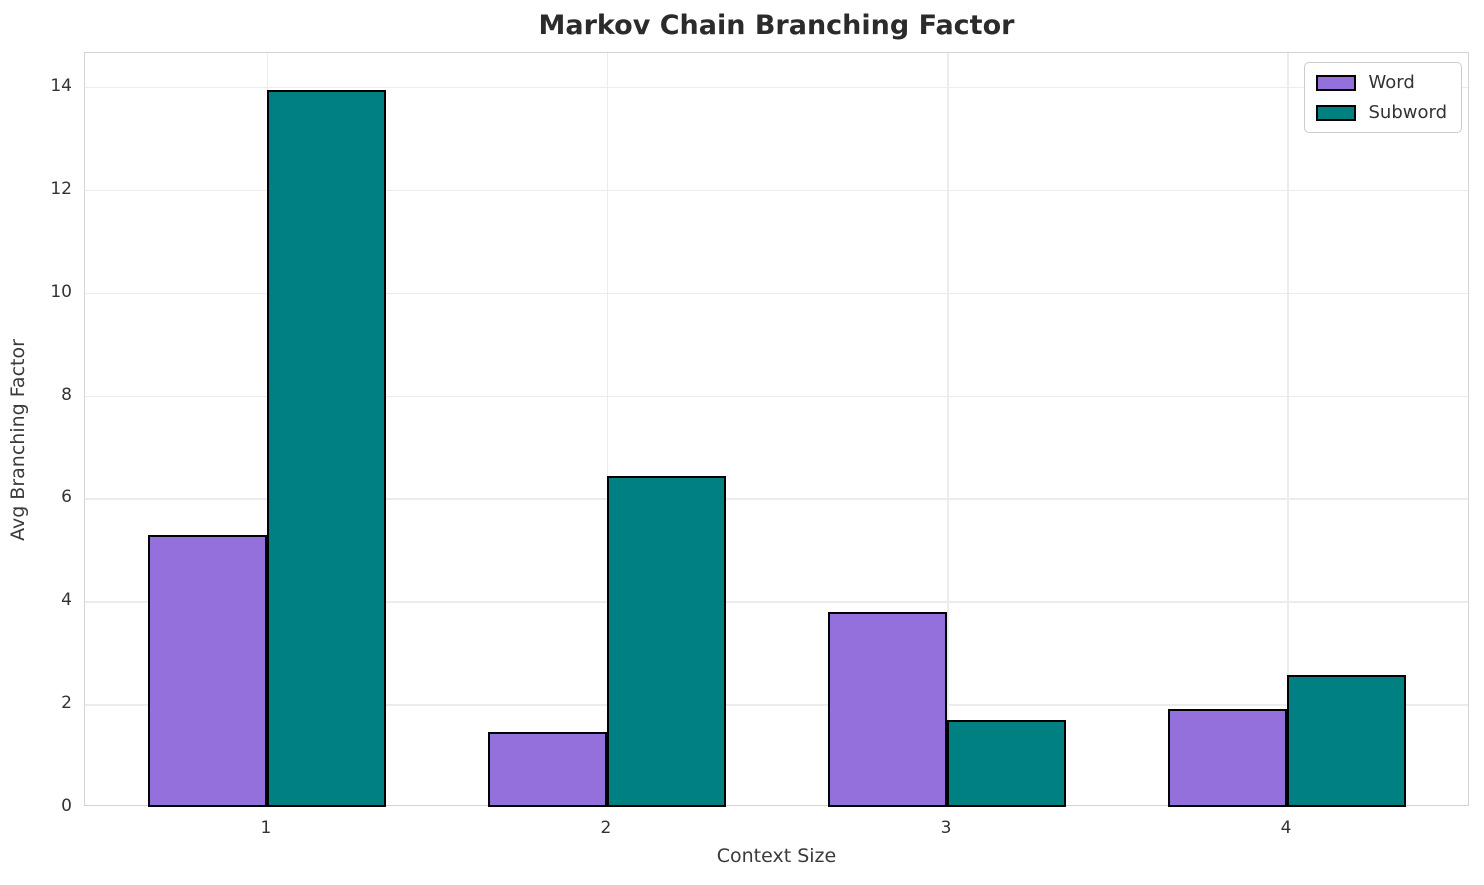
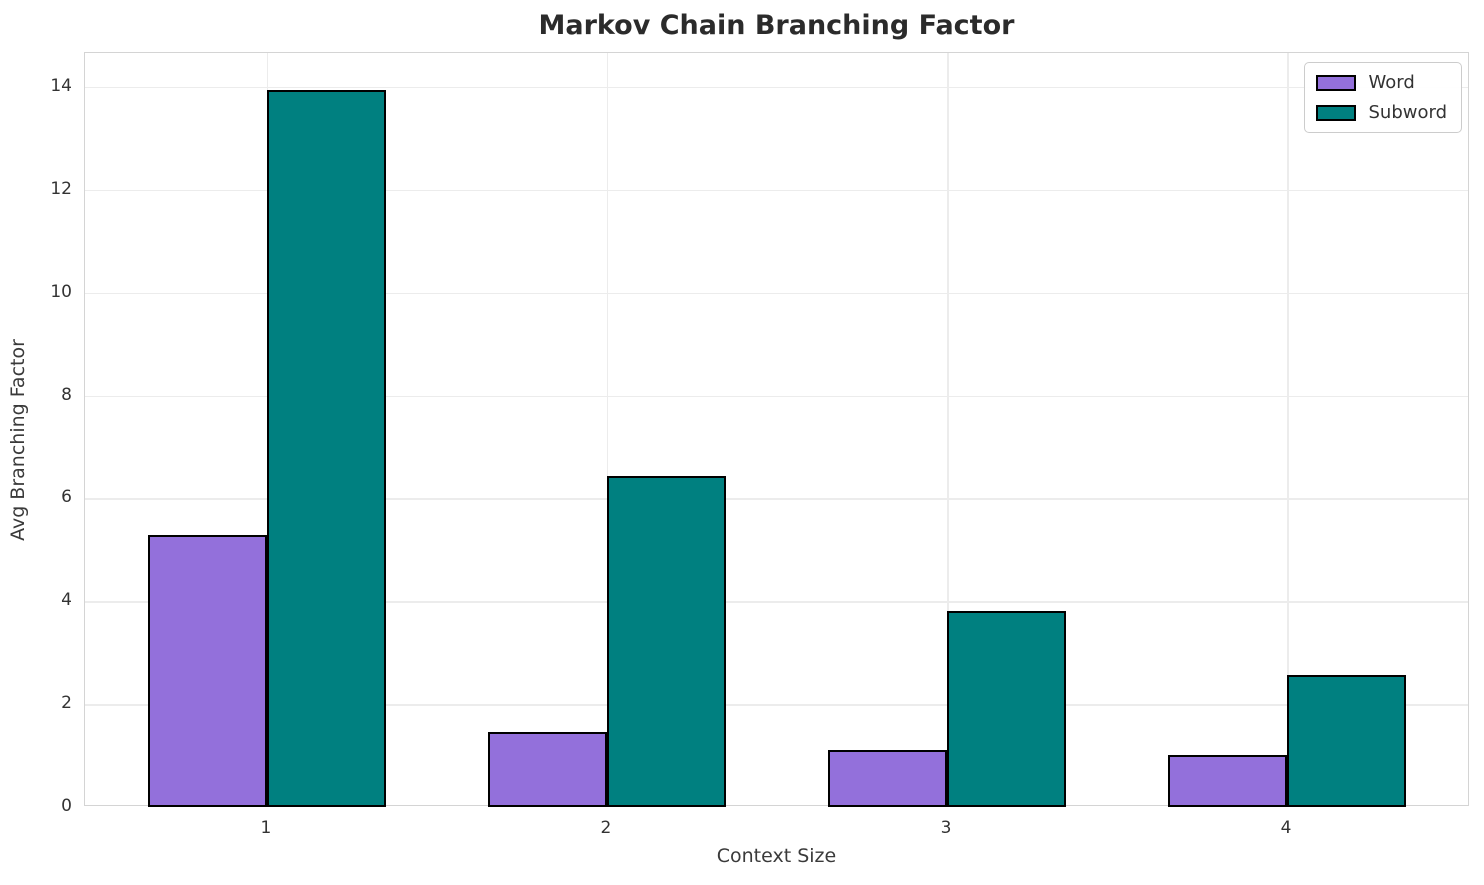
Word/3: 3.8 -> 1.1
Subword/3: 1.7 -> 3.8
Word/4: 1.9 -> 1.0
